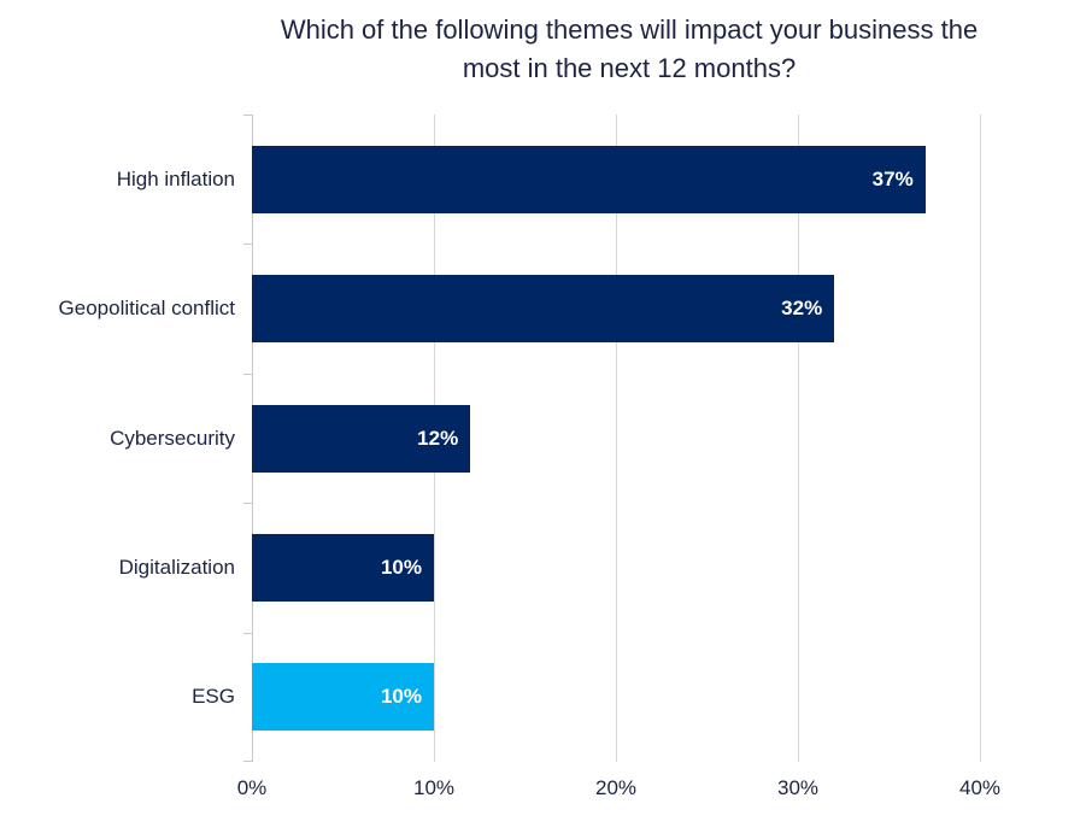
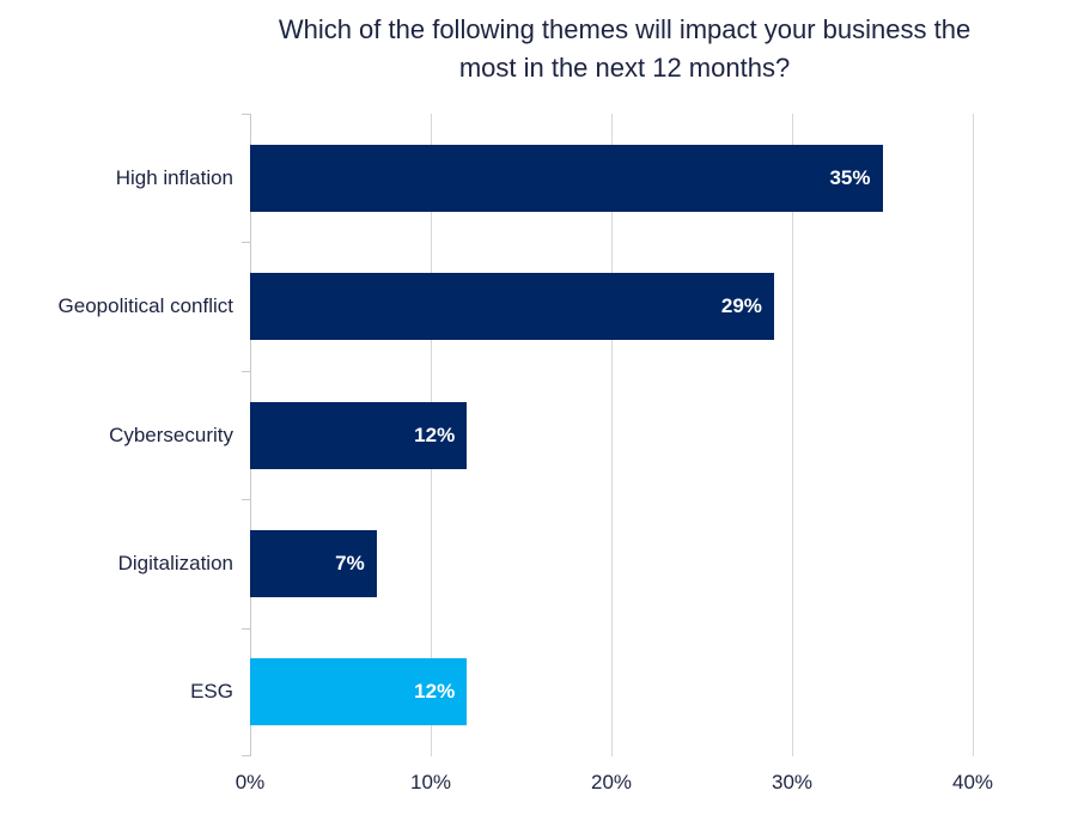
High inflation: 37% -> 35%
Geopolitical conflict: 32% -> 29%
Digitalization: 10% -> 7%
ESG: 10% -> 12%
